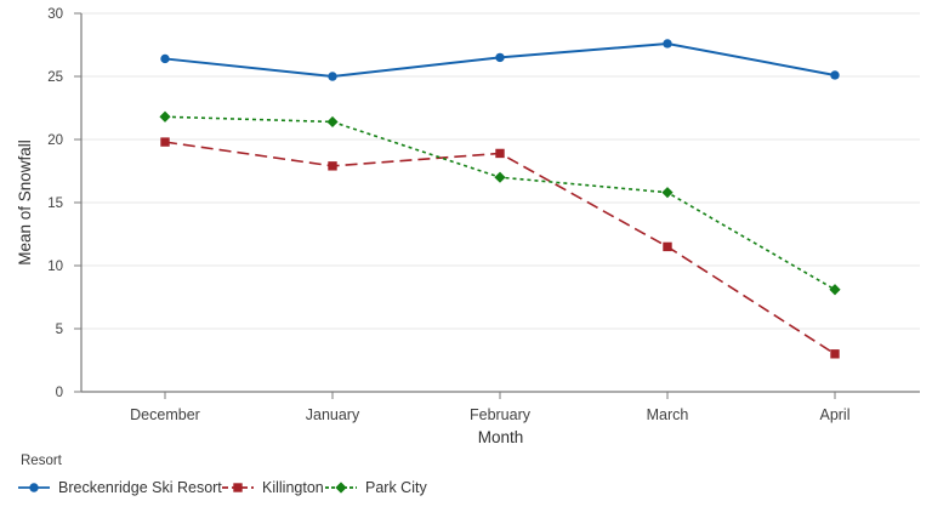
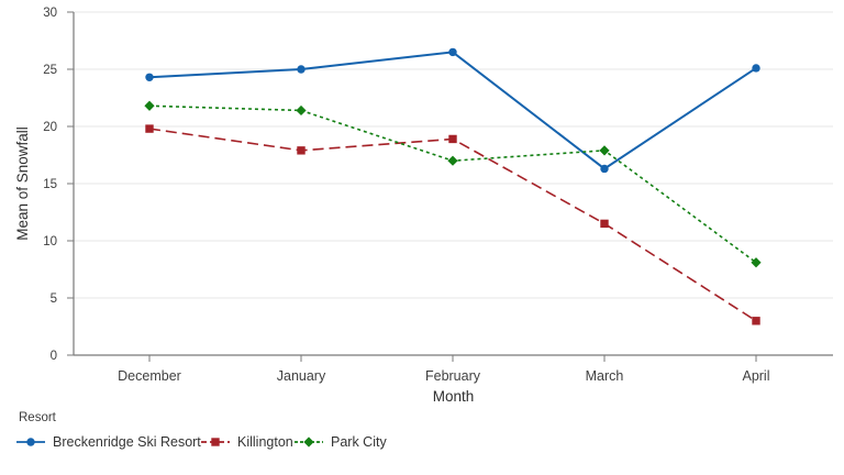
Breckenridge Ski Resort/December: 26.4 -> 24.3
Breckenridge Ski Resort/March: 27.6 -> 16.3
Park City/March: 15.8 -> 17.9
